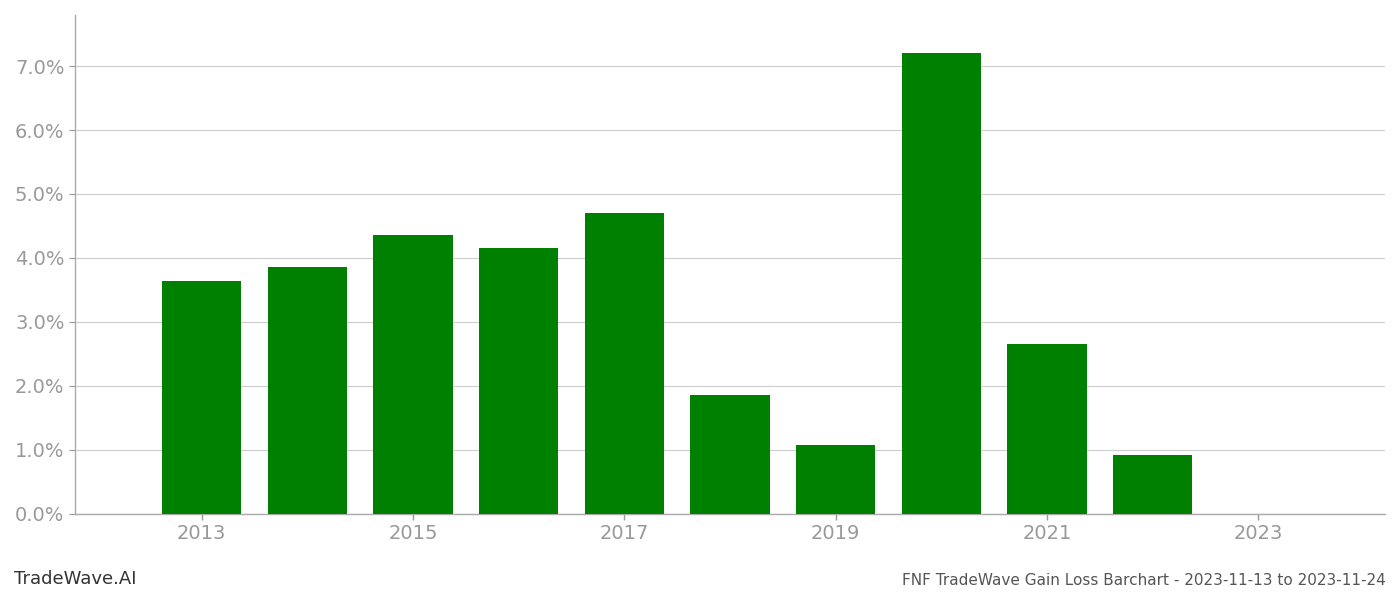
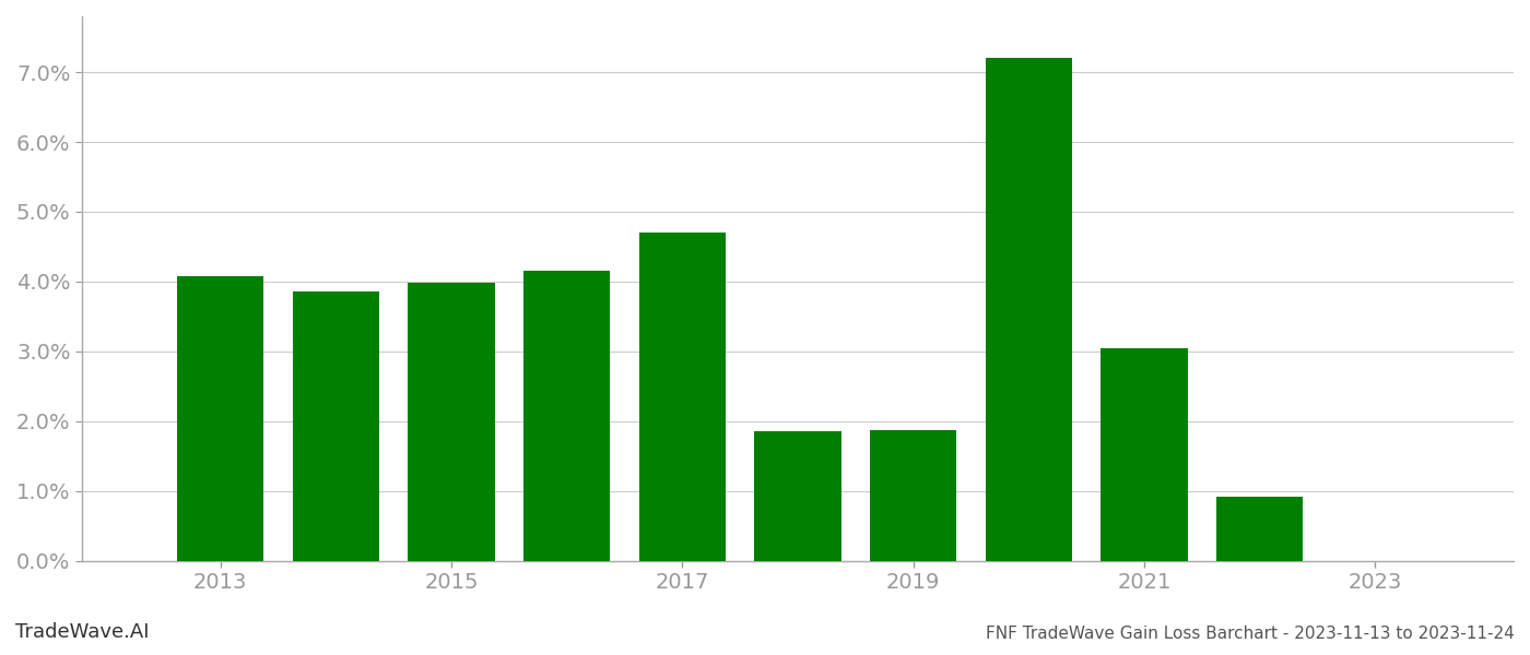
2013: 3.64% -> 4.08%
2015: 4.36% -> 3.98%
2019: 1.08% -> 1.87%
2021: 2.66% -> 3.05%
